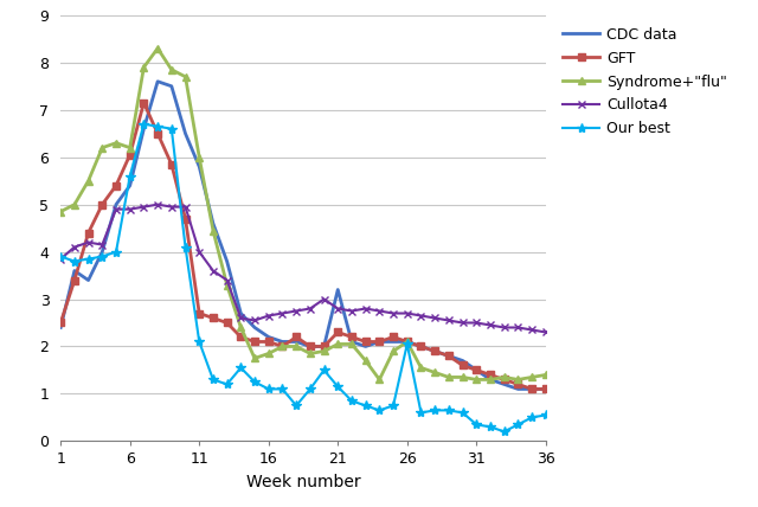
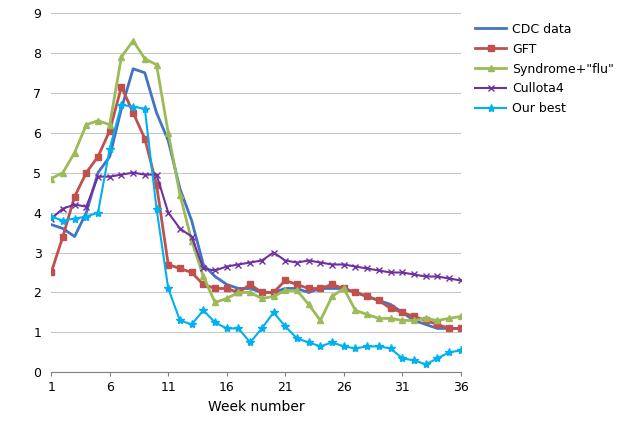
CDC data/1: 2.4 -> 3.7
CDC data/21: 3.2 -> 2.1
Our best/26: 2.05 -> 0.65
